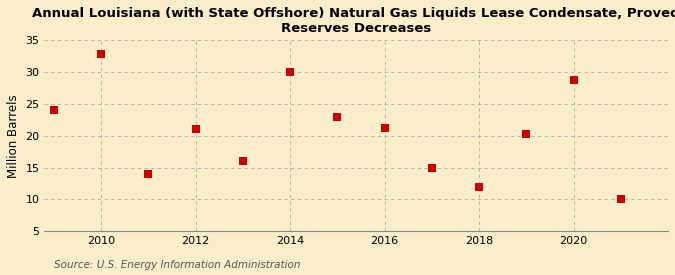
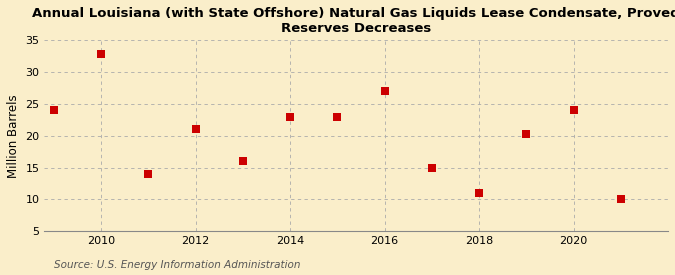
2014: 30.0 -> 23.0
2016: 21.2 -> 27.0
2018: 12.0 -> 11.0
2020: 28.8 -> 24.0
